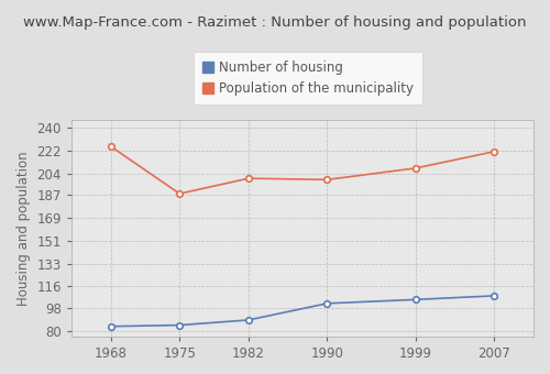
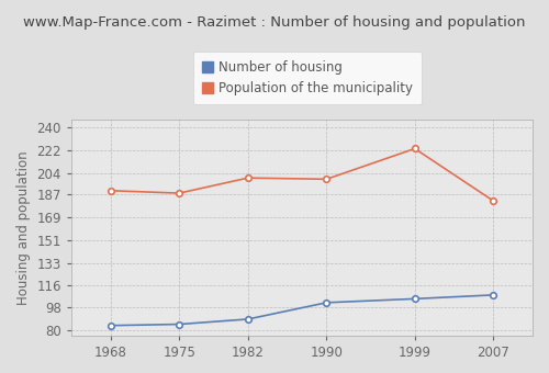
Population of the municipality/1968: 225 -> 190
Population of the municipality/1999: 208 -> 223
Population of the municipality/2007: 221 -> 182
